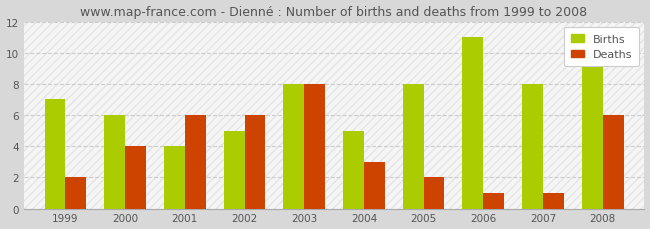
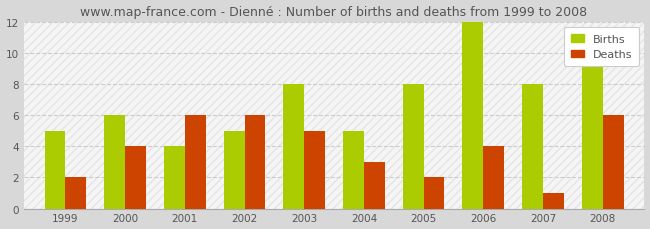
Births/1999: 7 -> 5
Deaths/2003: 8 -> 5
Births/2006: 11 -> 12
Deaths/2006: 1 -> 4
